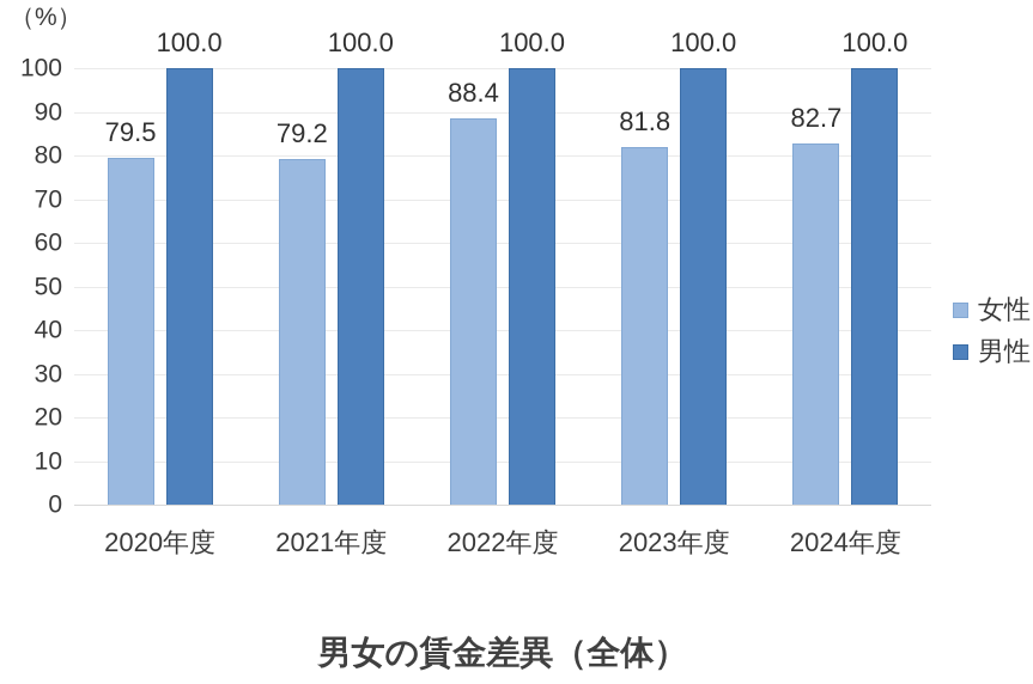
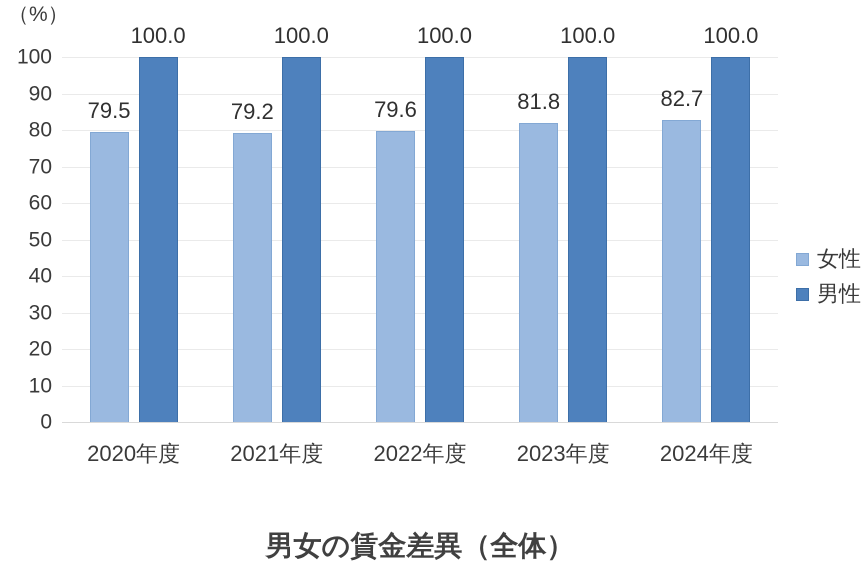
女性/2022年度: 88.4 -> 79.6
